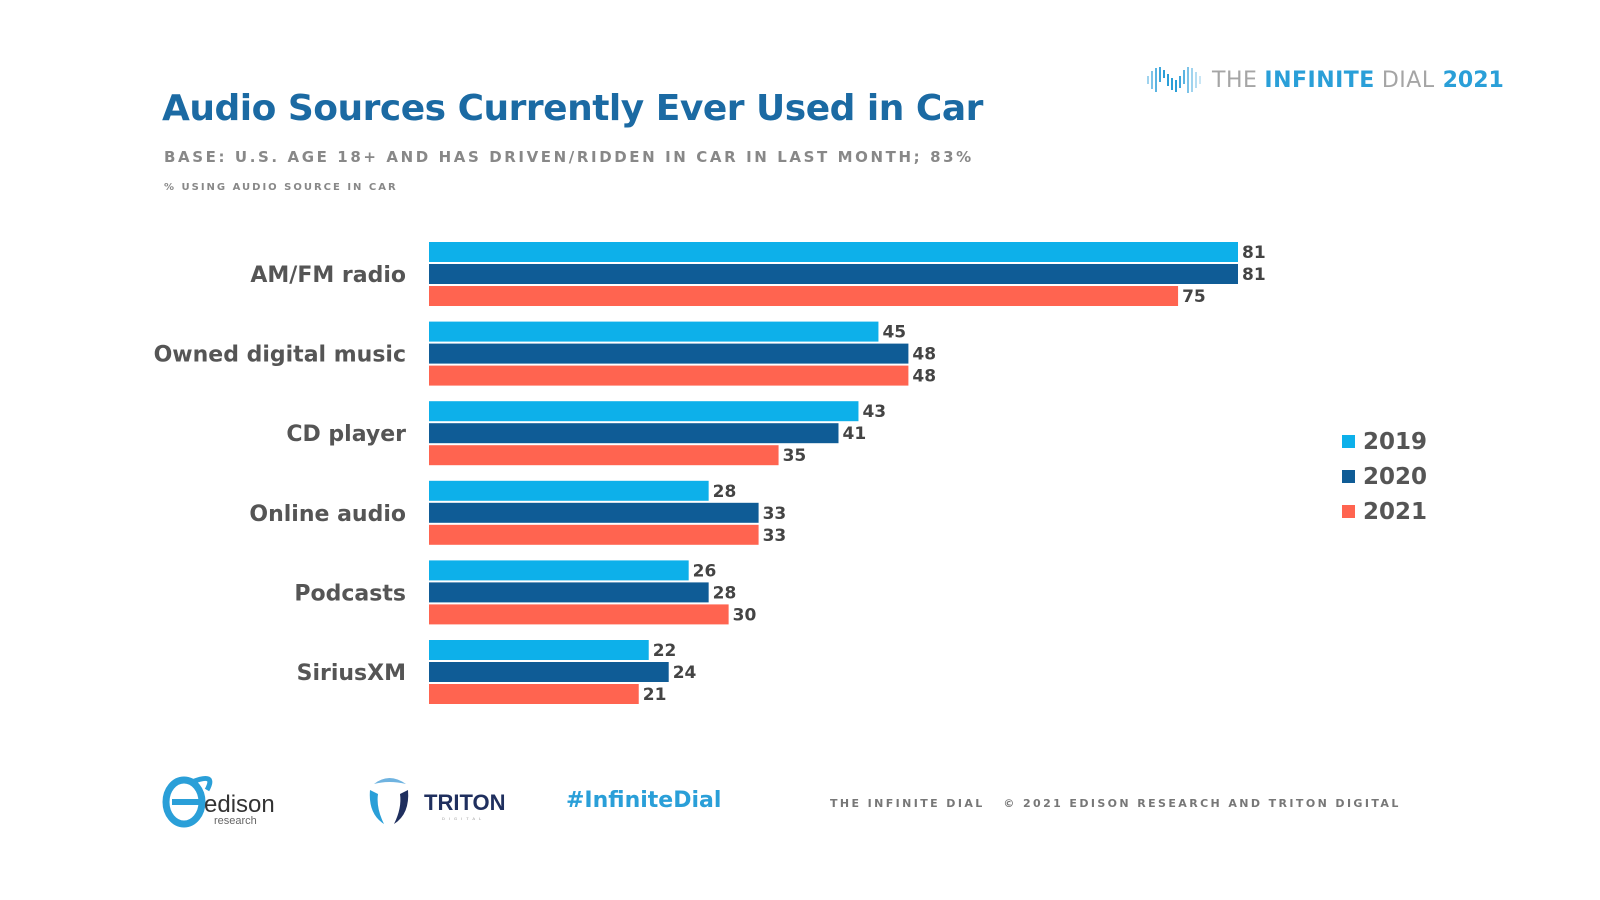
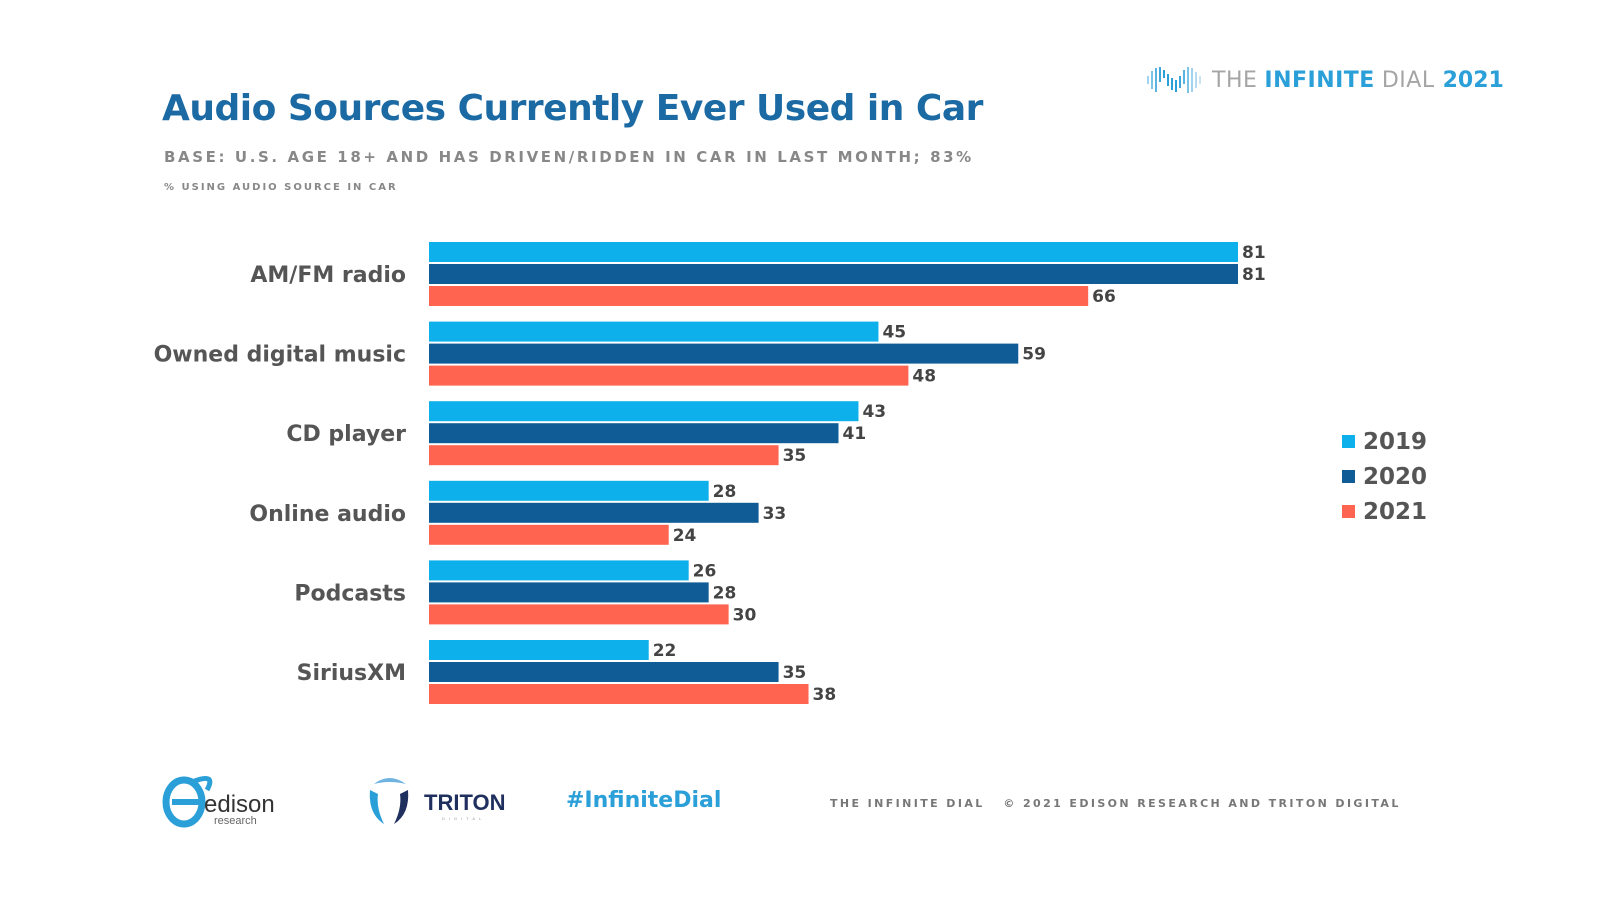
2021/AM/FM radio: 75 -> 66
2020/Owned digital music: 48 -> 59
2021/Online audio: 33 -> 24
2020/SiriusXM: 24 -> 35
2021/SiriusXM: 21 -> 38
